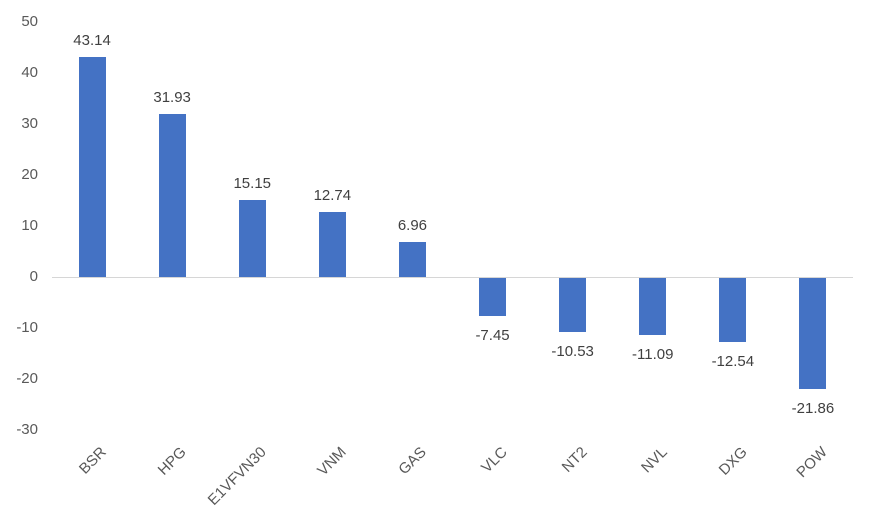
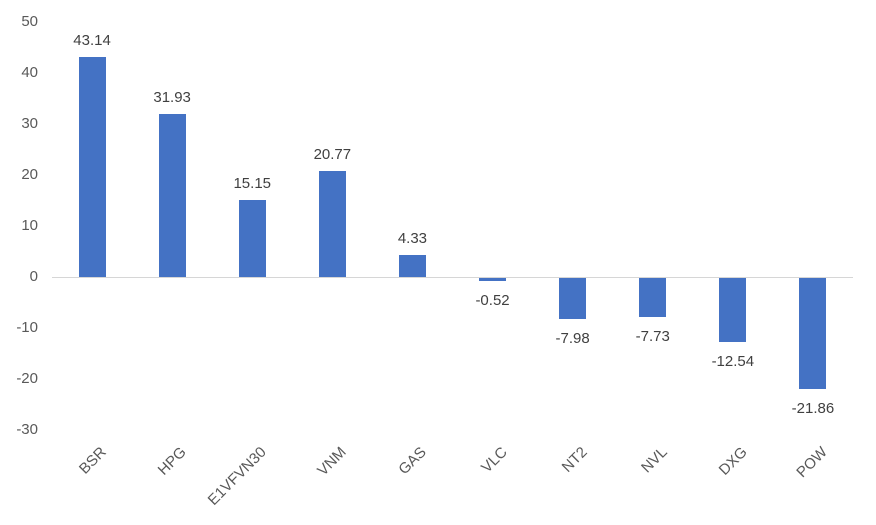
VNM: 12.74 -> 20.77
GAS: 6.96 -> 4.33
VLC: -7.45 -> -0.52
NT2: -10.53 -> -7.98
NVL: -11.09 -> -7.73
